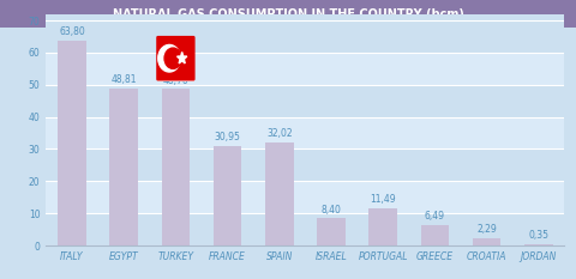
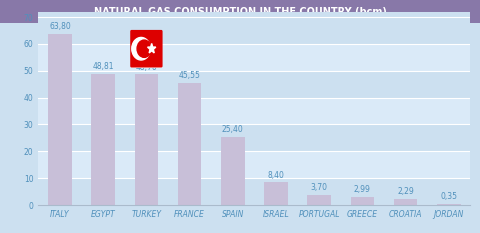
FRANCE: 30,95 -> 45,55
SPAIN: 32,02 -> 25,40
PORTUGAL: 11,49 -> 3,70
GREECE: 6,49 -> 2,99
